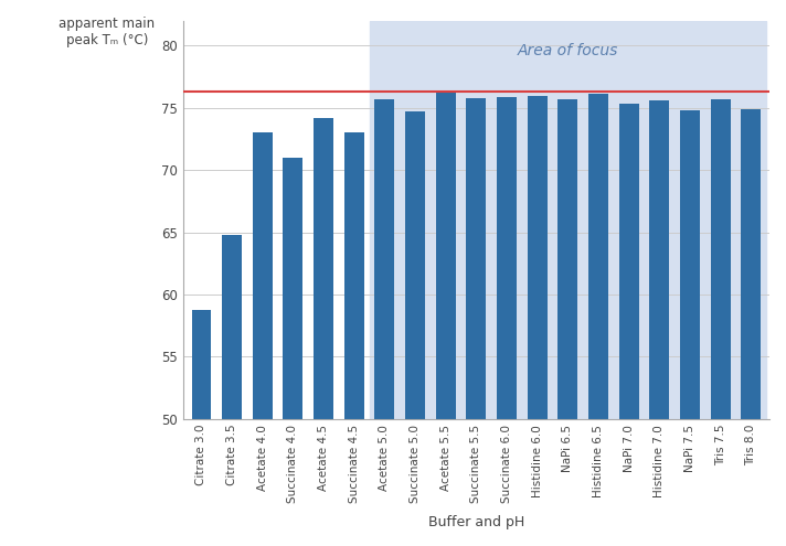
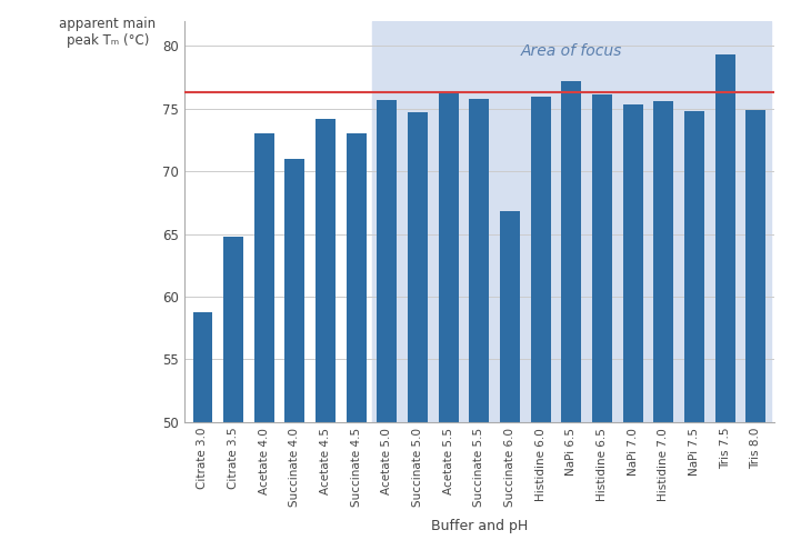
Succinate 6.0: 75.9 -> 66.8
NaPi 6.5: 75.7 -> 77.2
Tris 7.5: 75.7 -> 79.3
